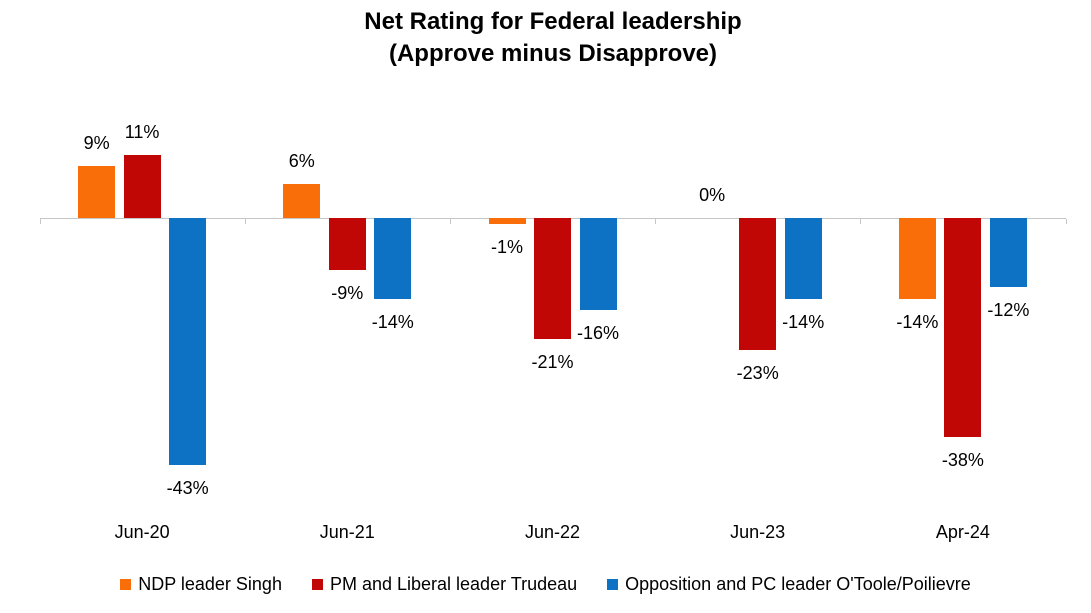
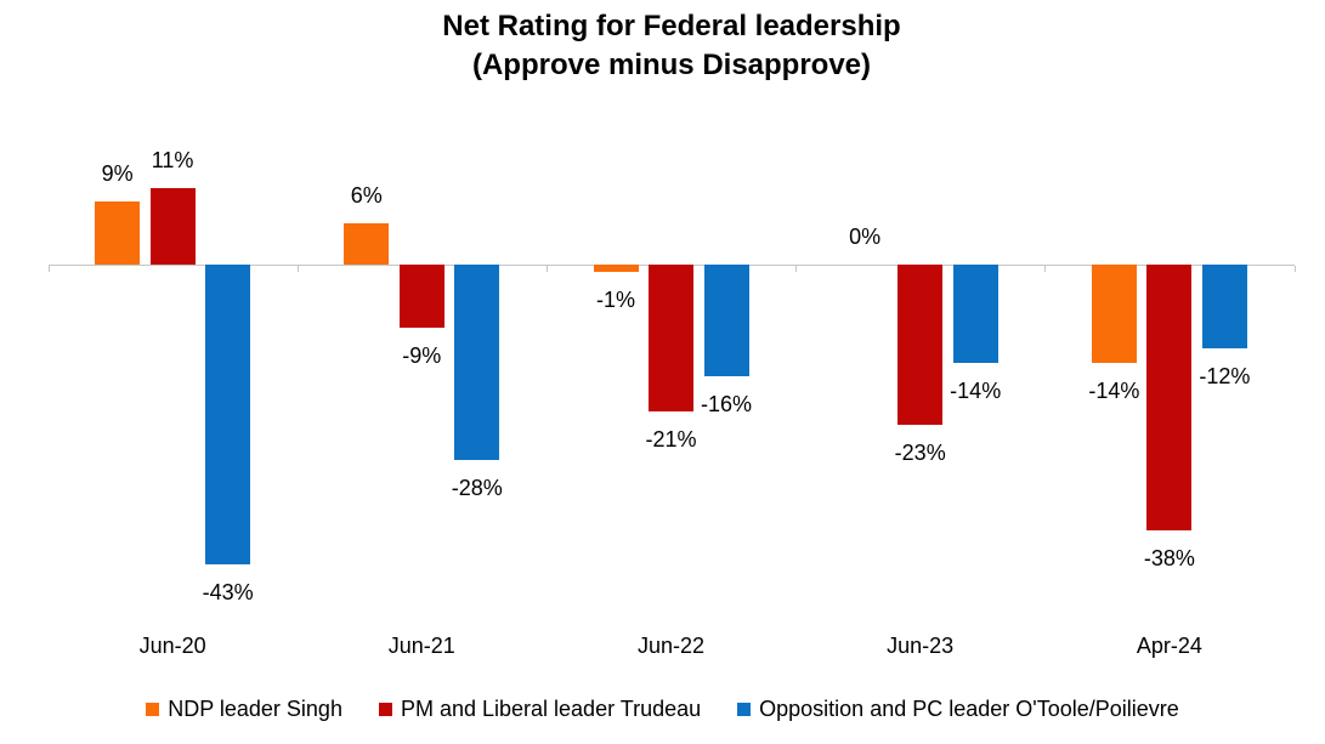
Opposition and PC leader O'Toole/Poilievre/Jun-21: -14% -> -28%
